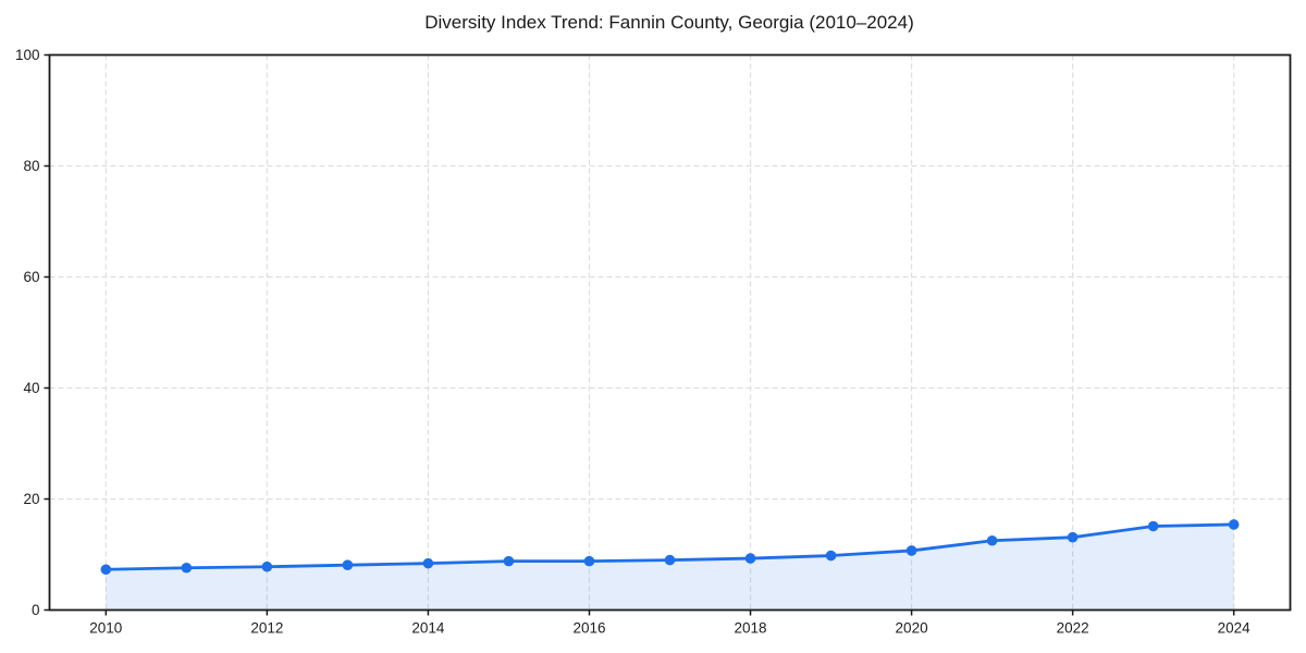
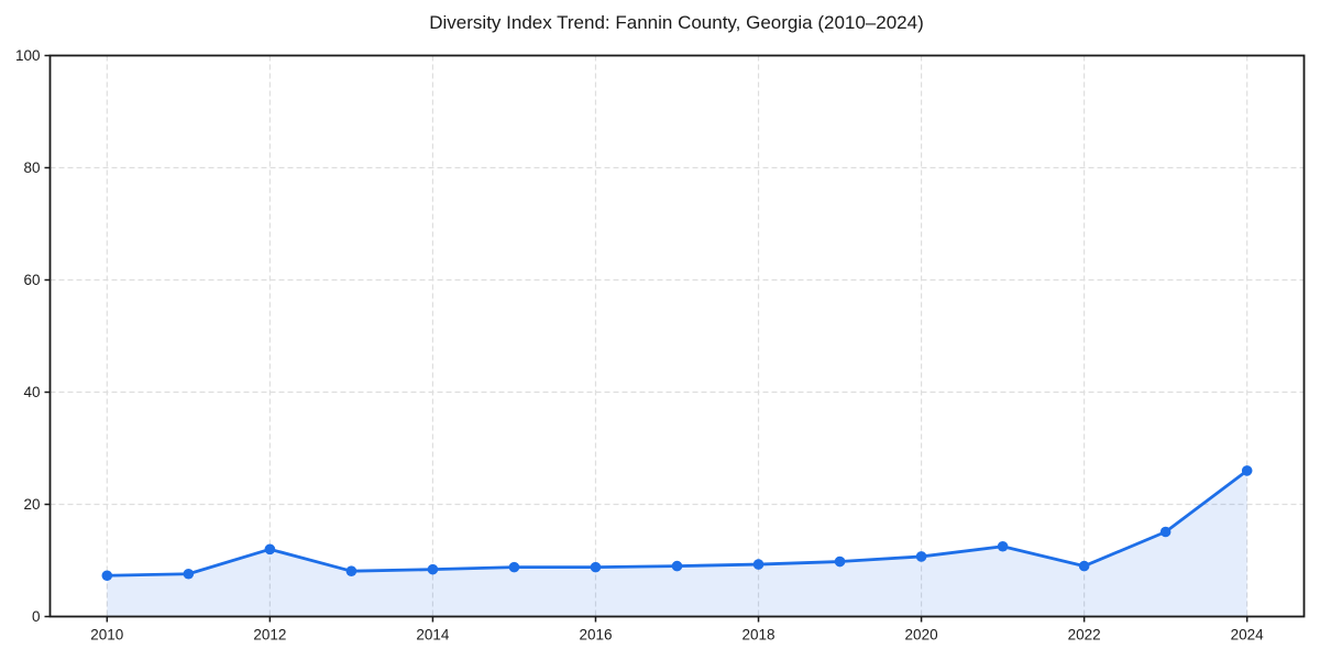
2012: 8 -> 12
2022: 13 -> 9
2024: 15 -> 26
